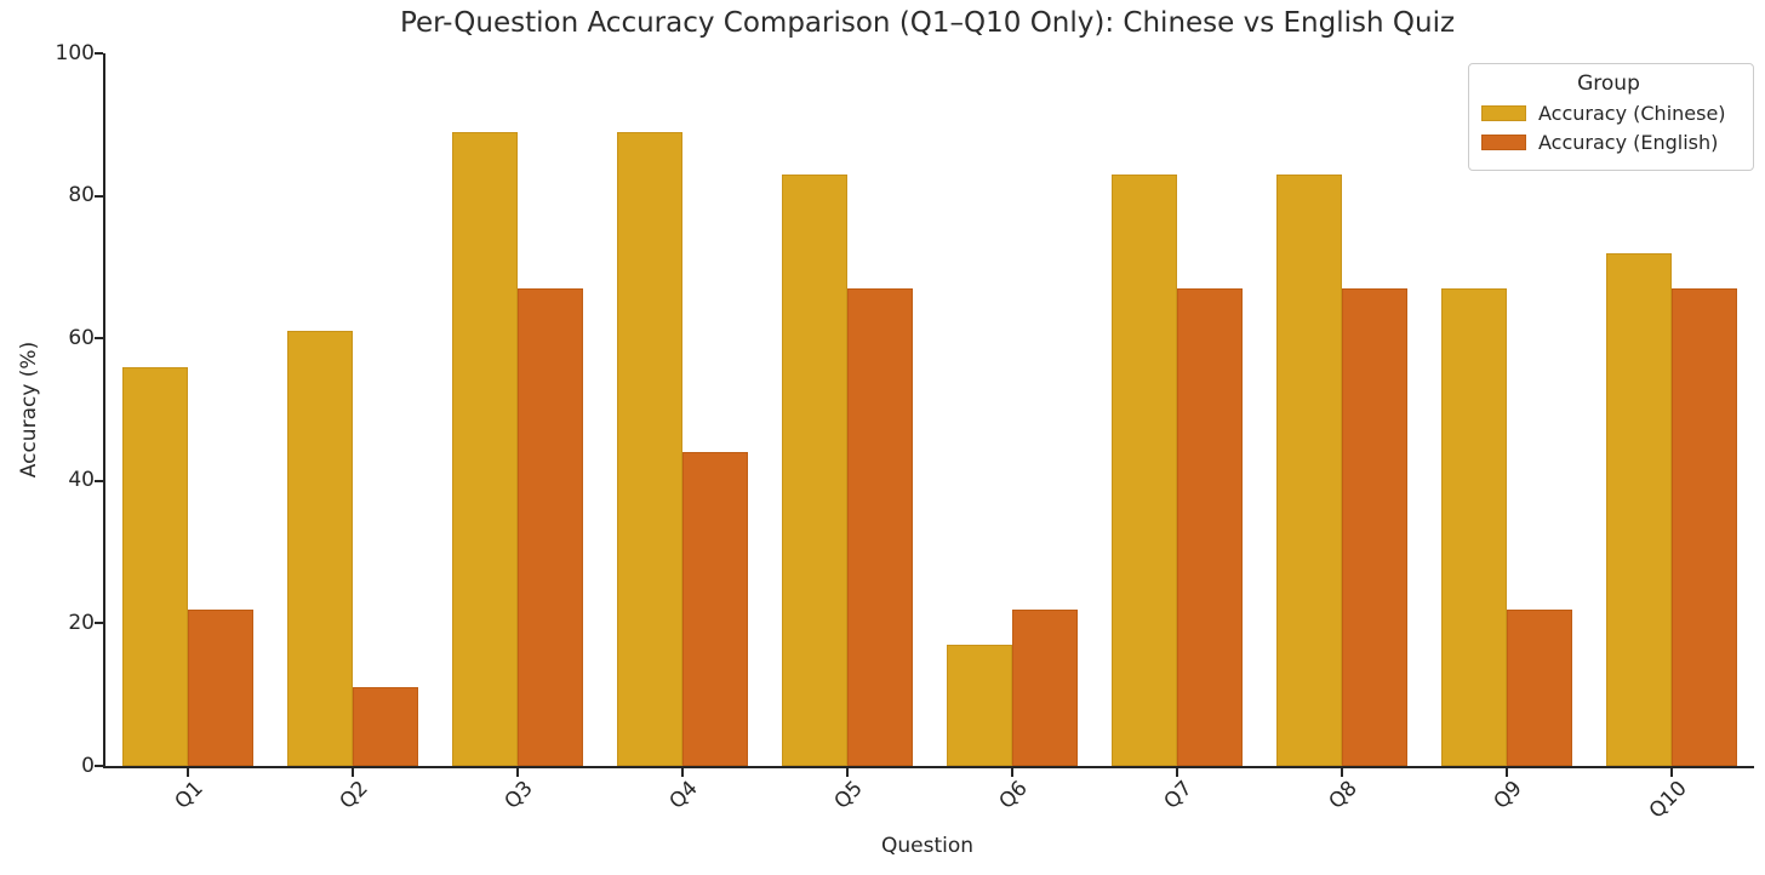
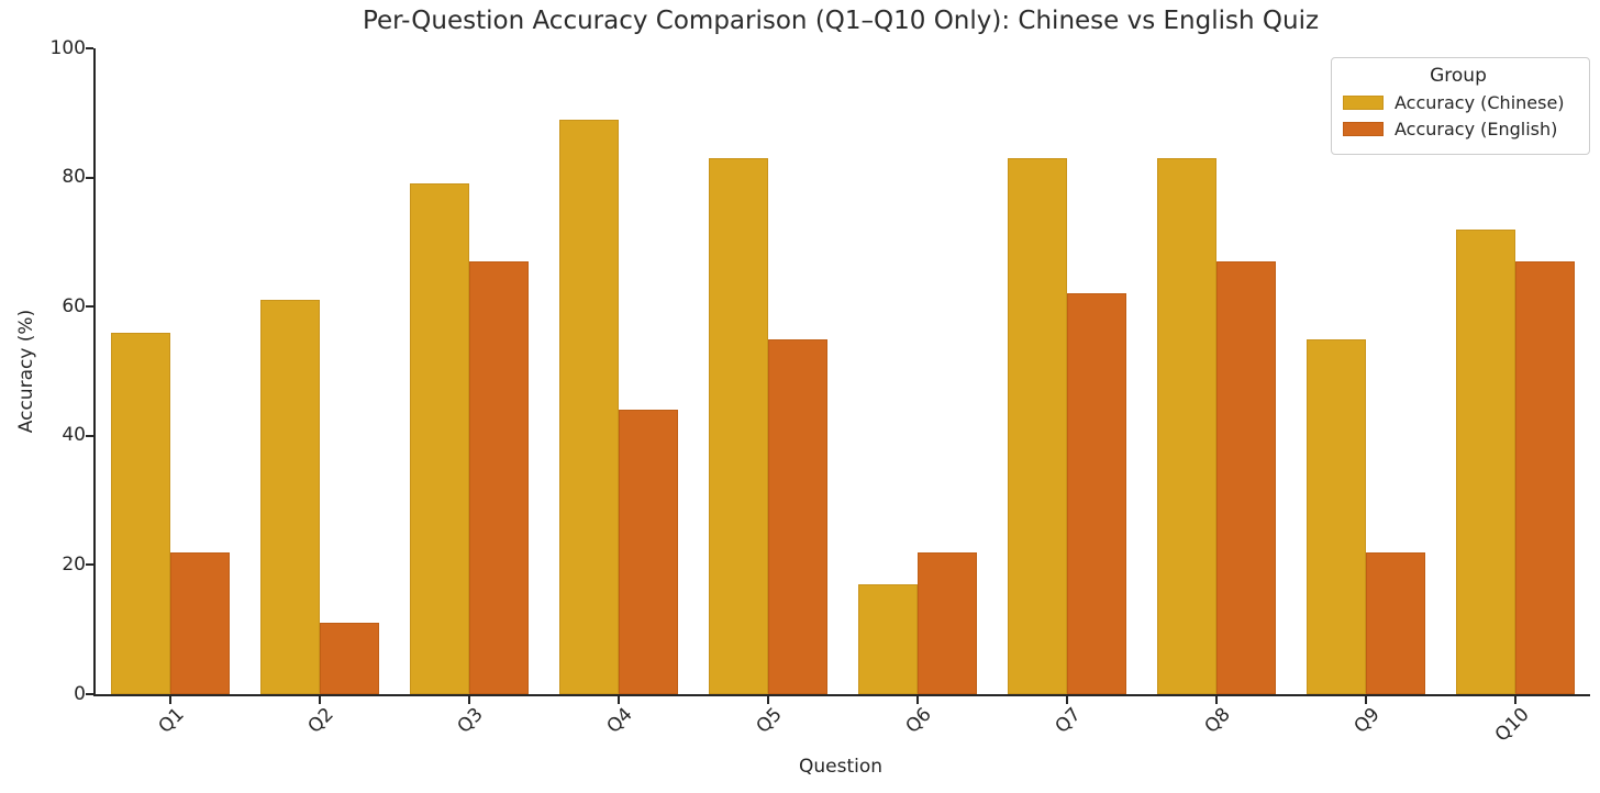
Accuracy (Chinese)/Q3: 89 -> 79
Accuracy (English)/Q5: 67 -> 55
Accuracy (English)/Q7: 67 -> 62
Accuracy (Chinese)/Q9: 67 -> 55
